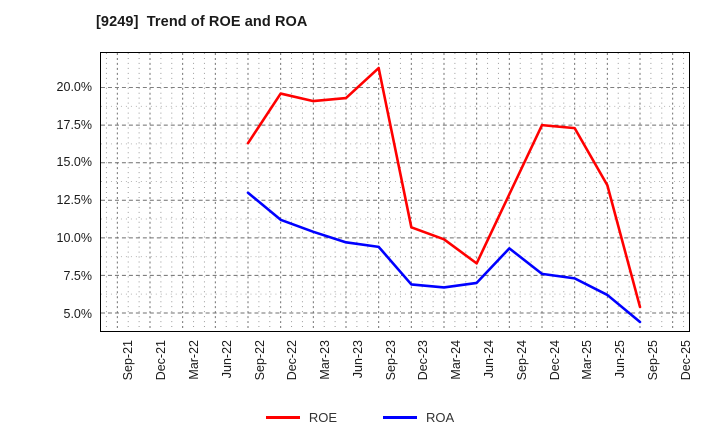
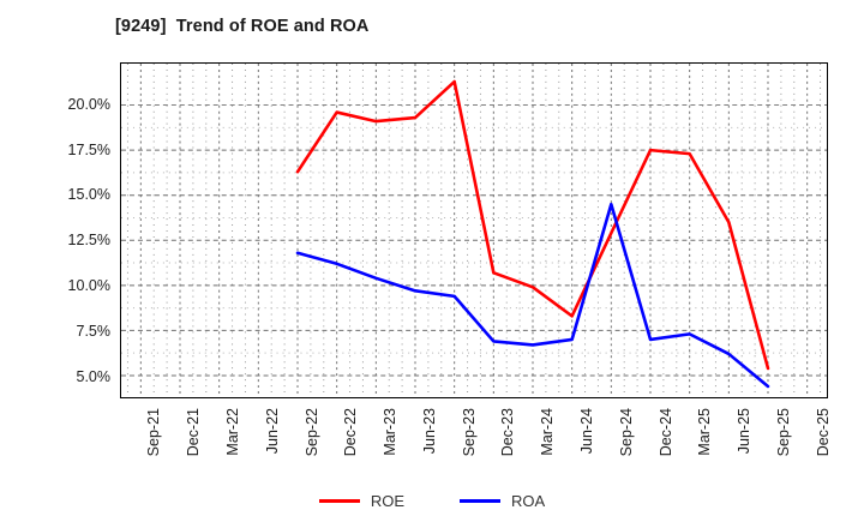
ROA/Sep-22: 13.0% -> 11.8%
ROA/Sep-24: 9.3% -> 14.5%
ROA/Dec-24: 7.6% -> 7.0%
